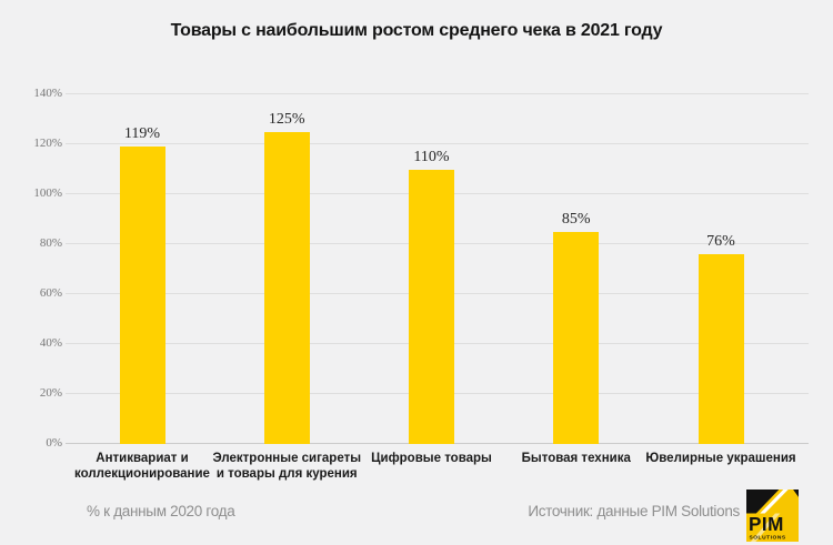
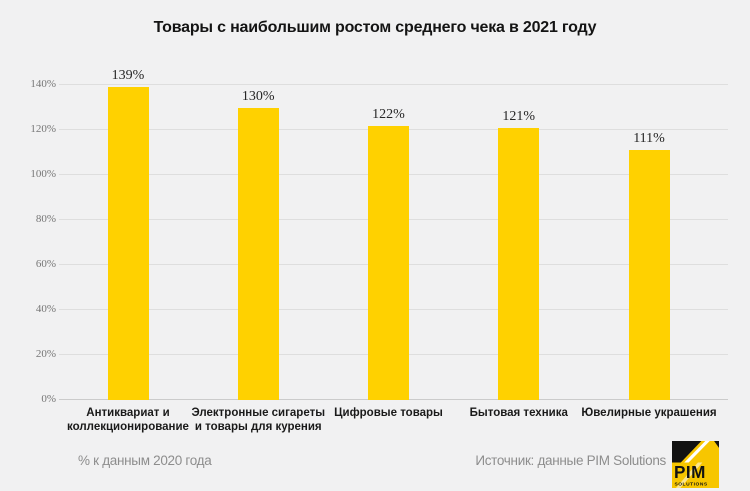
Антиквариат и коллекционирование: 119% -> 139%
Электронные сигареты и товары для курения: 125% -> 130%
Цифровые товары: 110% -> 122%
Бытовая техника: 85% -> 121%
Ювелирные украшения: 76% -> 111%
